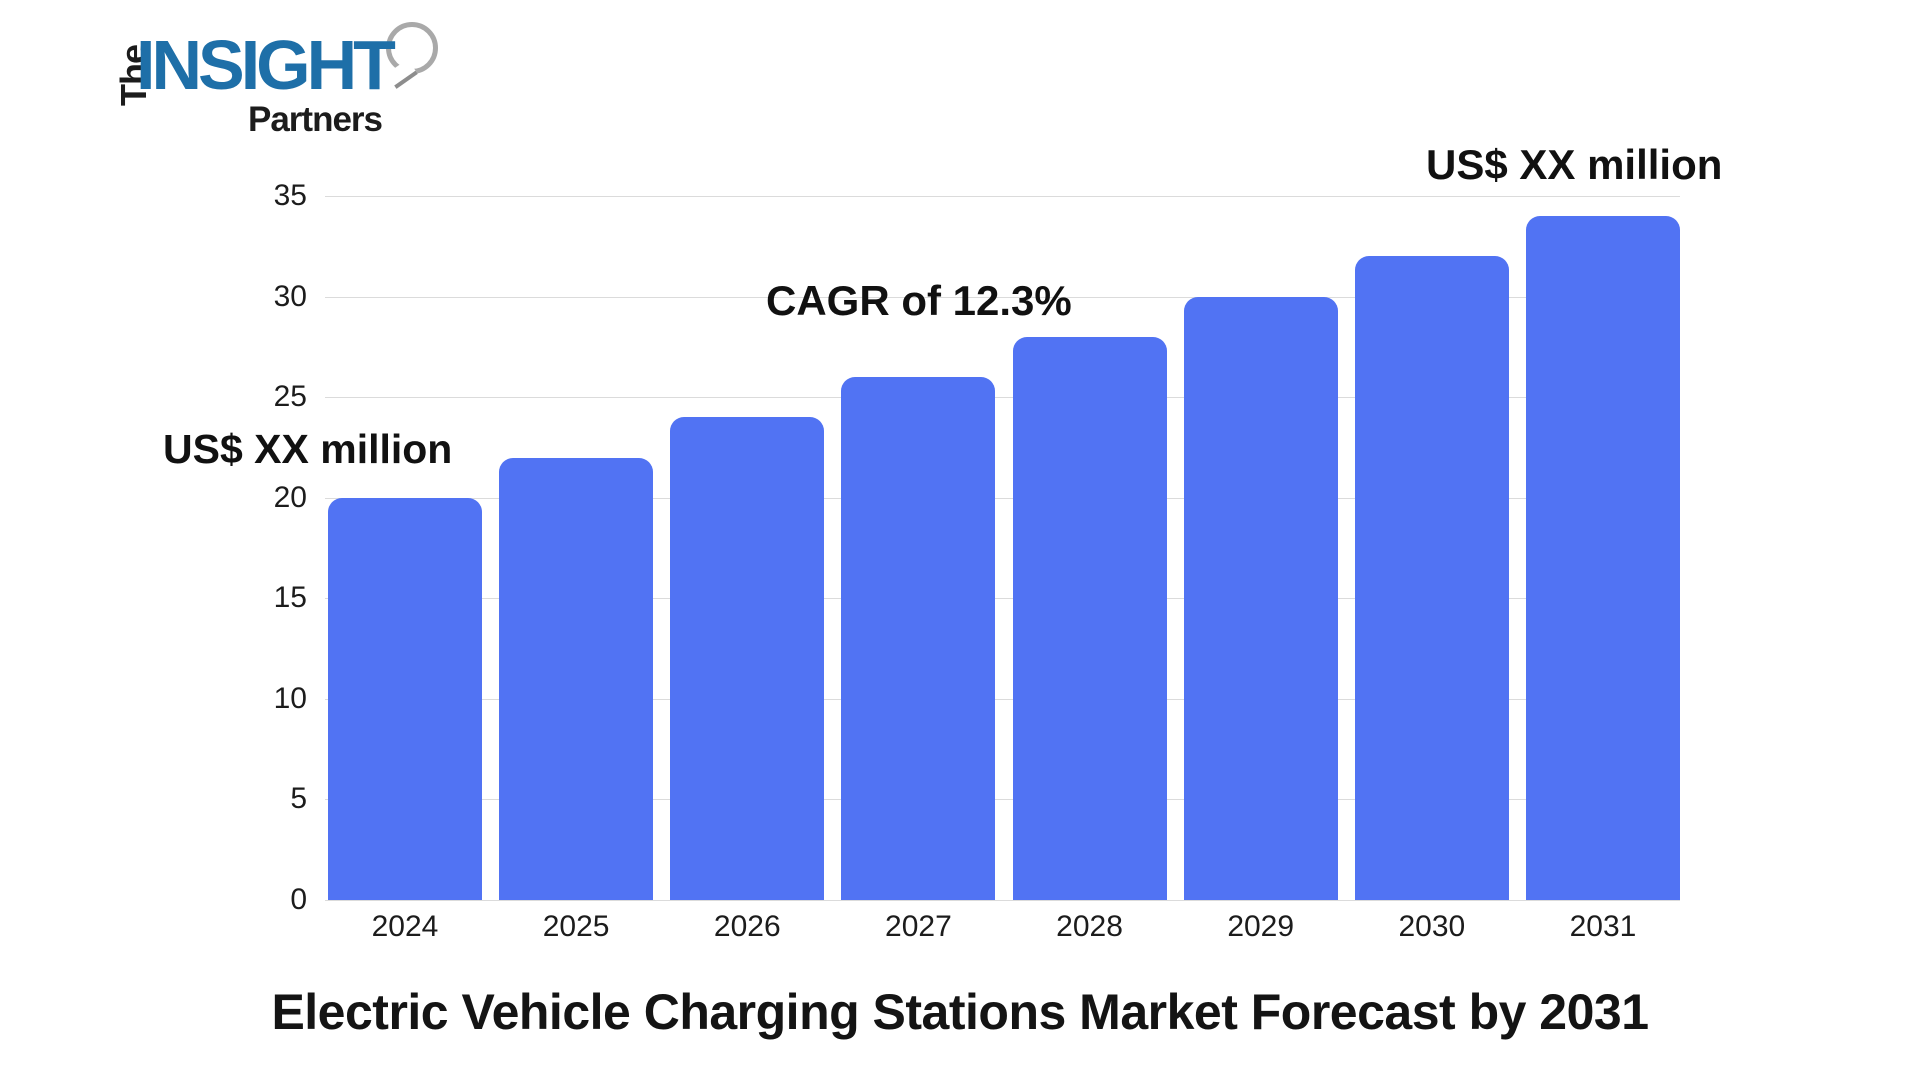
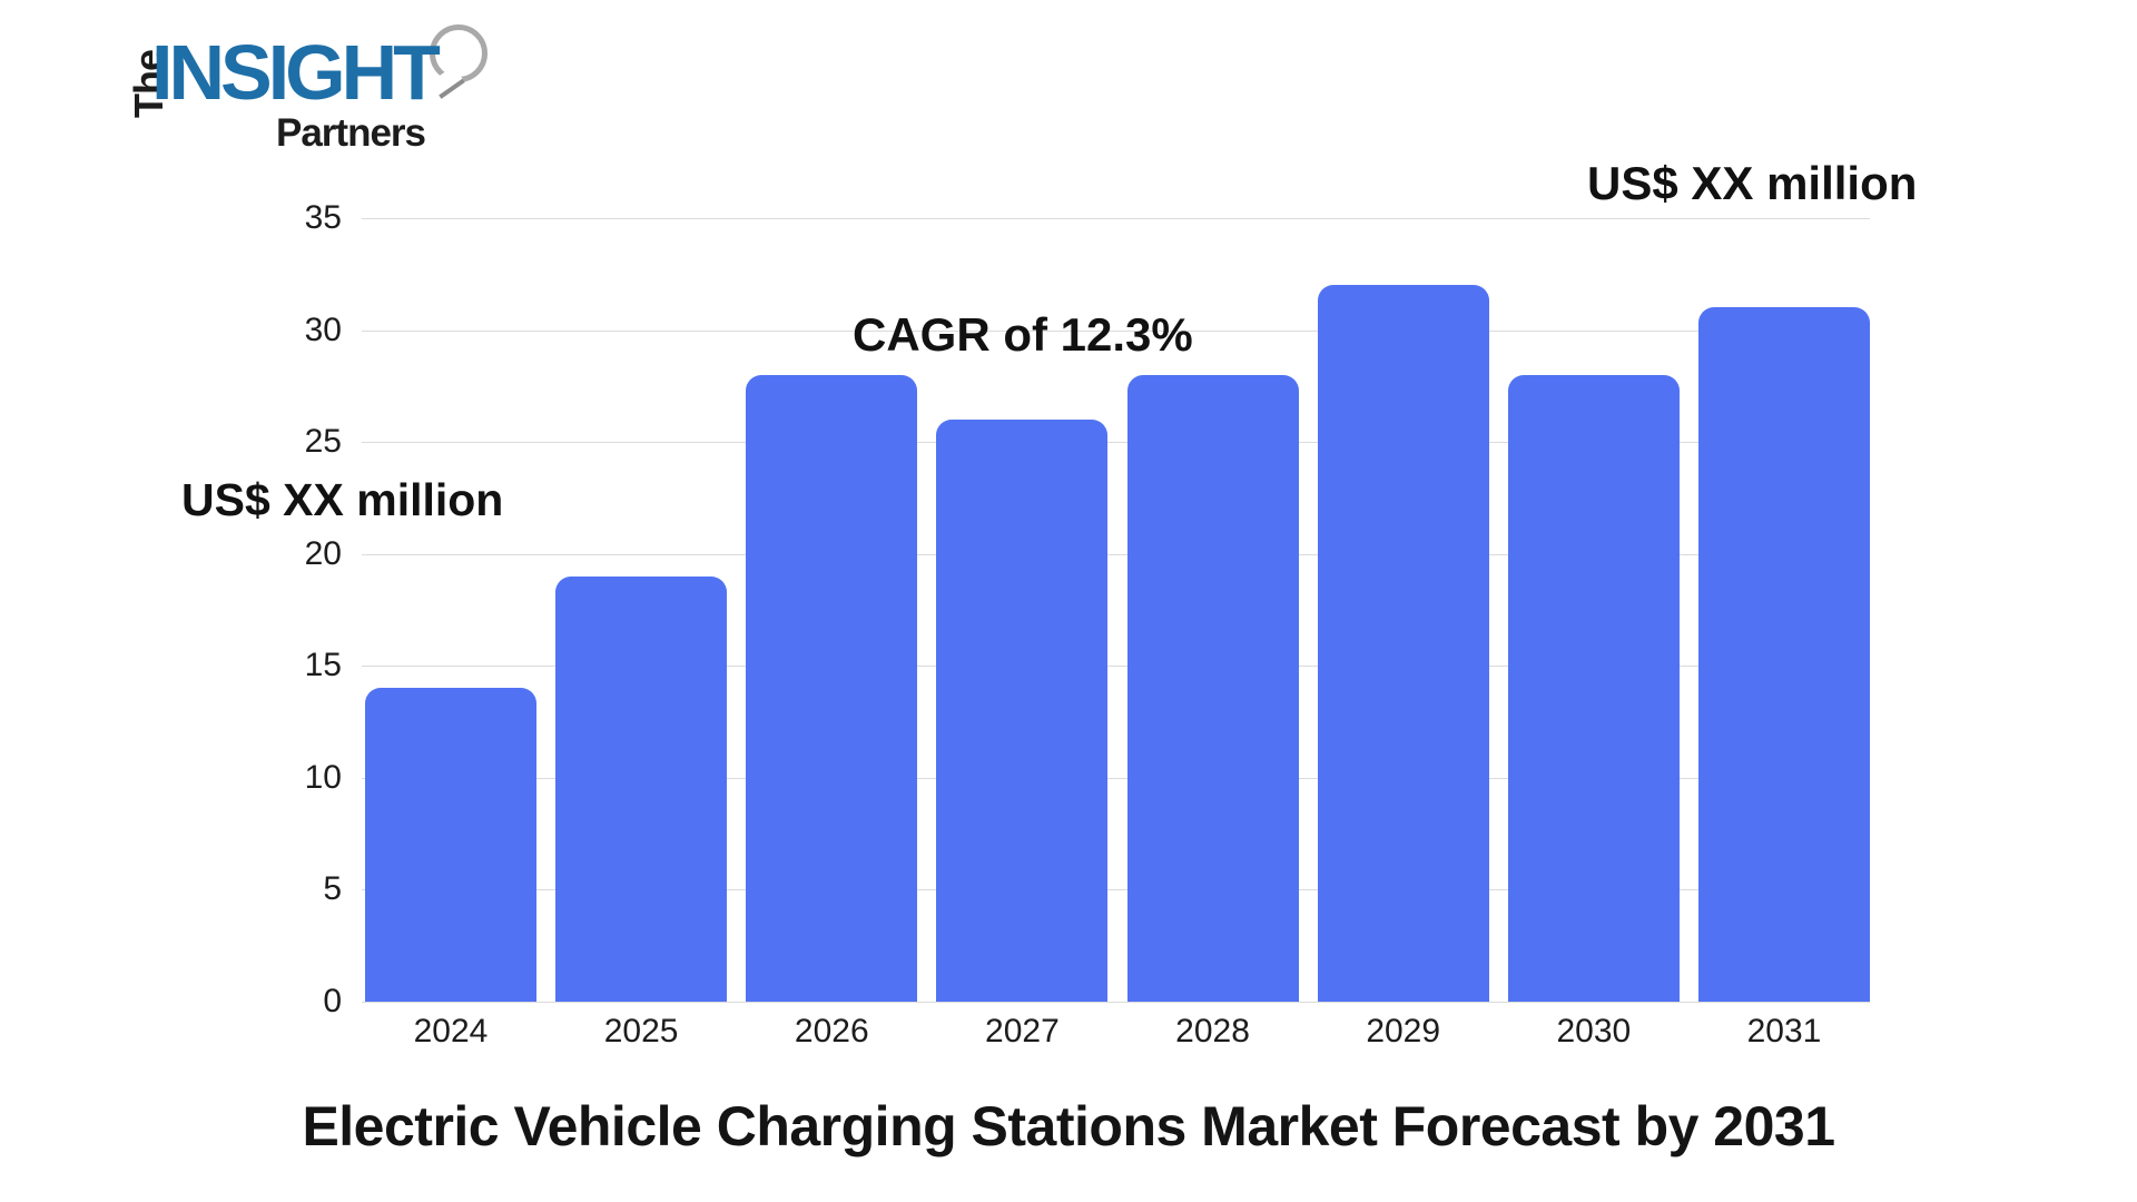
2024: 20 -> 14
2025: 22 -> 19
2026: 24 -> 28
2029: 30 -> 32
2030: 32 -> 28
2031: 34 -> 31
